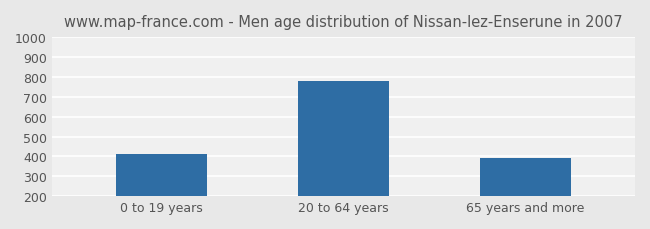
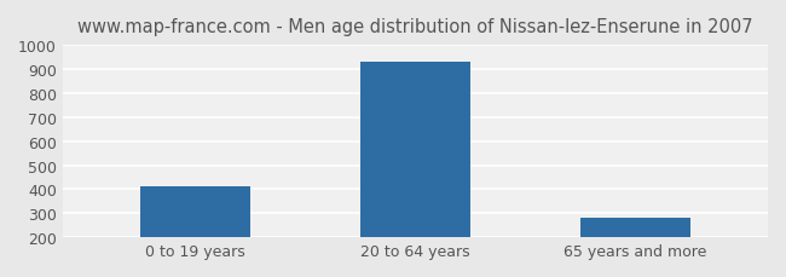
20 to 64 years: 780 -> 930
65 years and more: 390 -> 280
